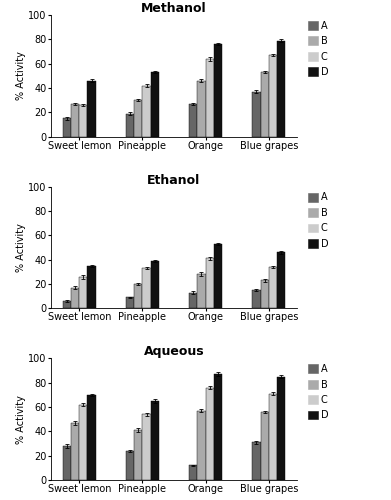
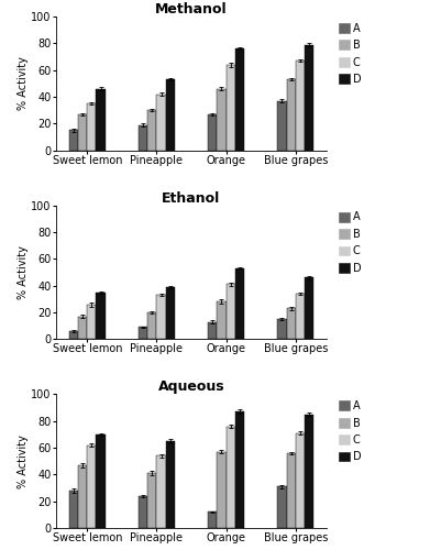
Methanol/C/Sweet lemon: 26 -> 35
